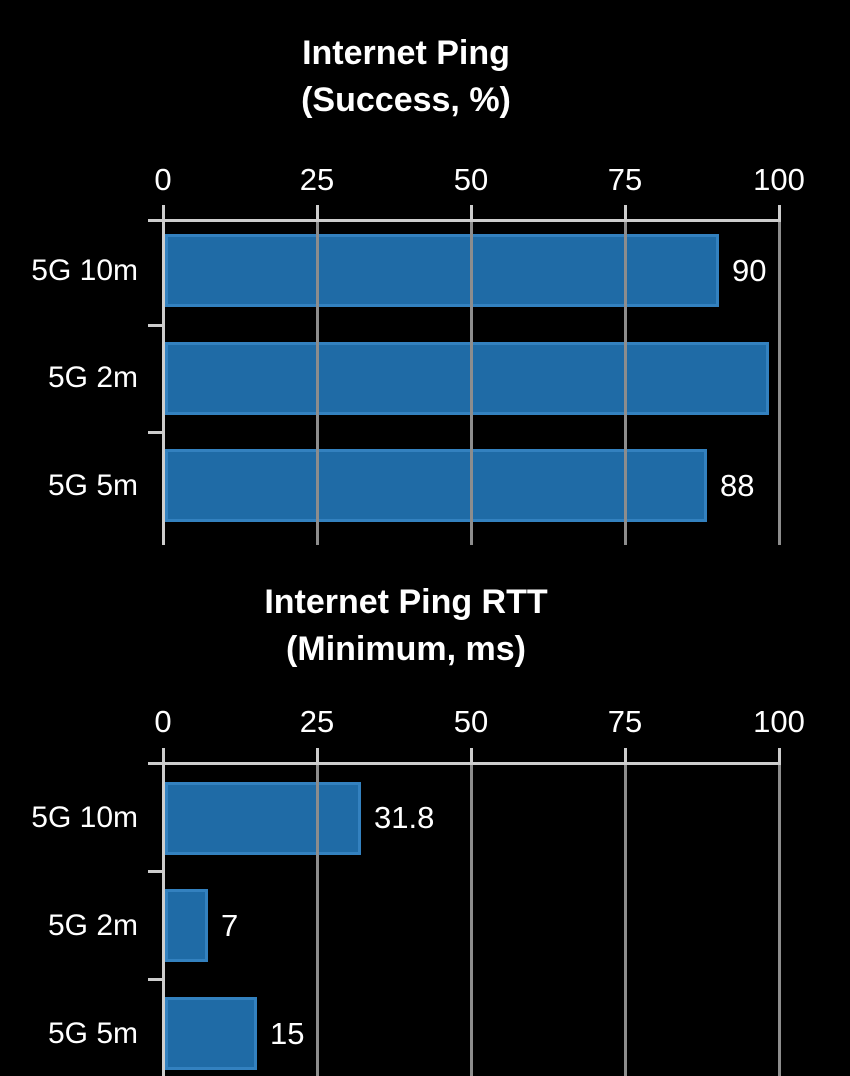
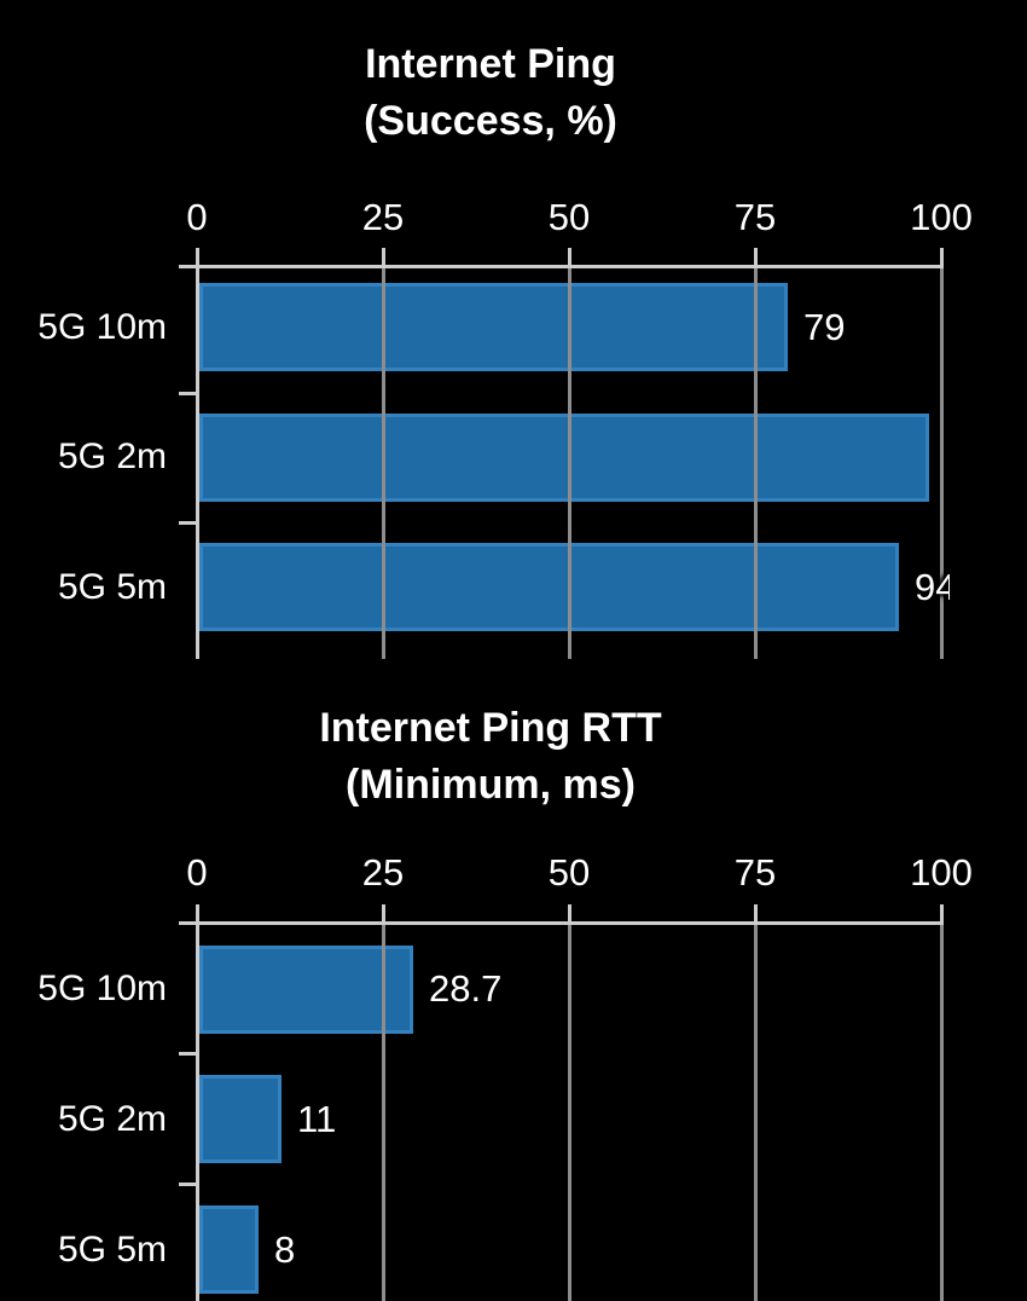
Internet Ping (Success, %)/5G 10m: 90 -> 79
Internet Ping (Success, %)/5G 5m: 88 -> 94
Internet Ping RTT (Minimum, ms)/5G 10m: 31.8 -> 28.7
Internet Ping RTT (Minimum, ms)/5G 2m: 7 -> 11
Internet Ping RTT (Minimum, ms)/5G 5m: 15 -> 8
